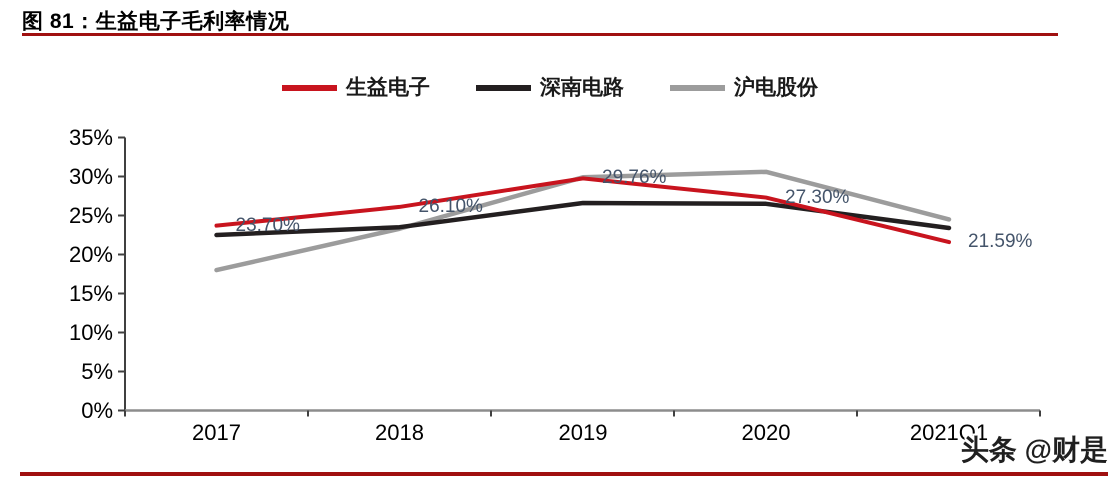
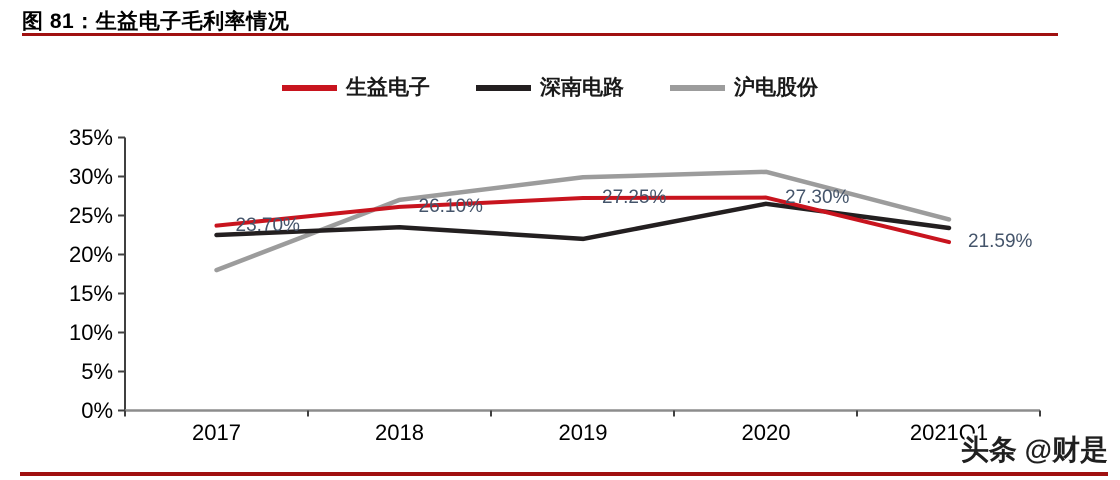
沪电股份/2018: 23% -> 27%
生益电子/2019: 29.76% -> 27.25%
深南电路/2019: 27% -> 22%
